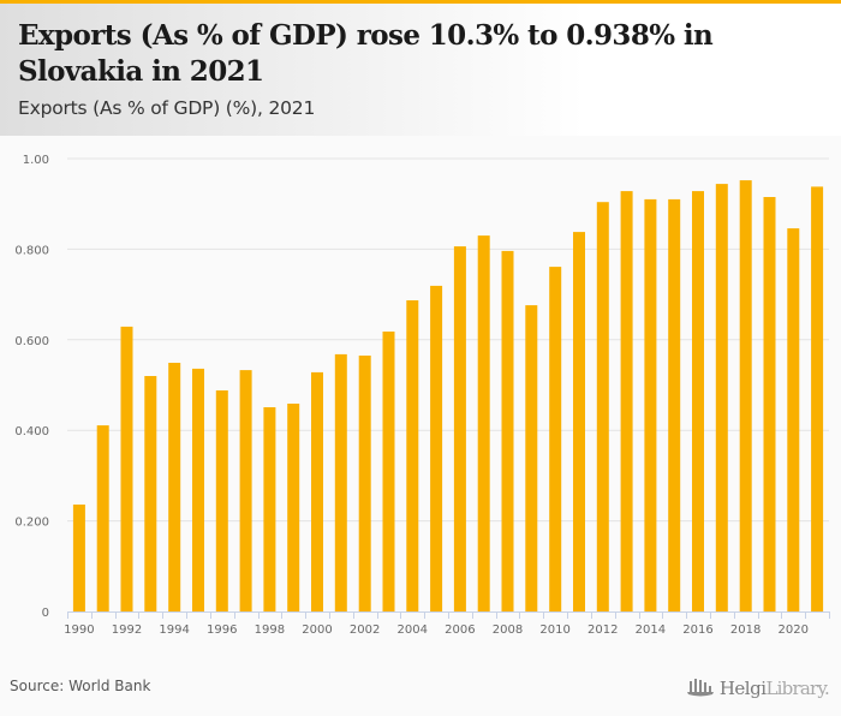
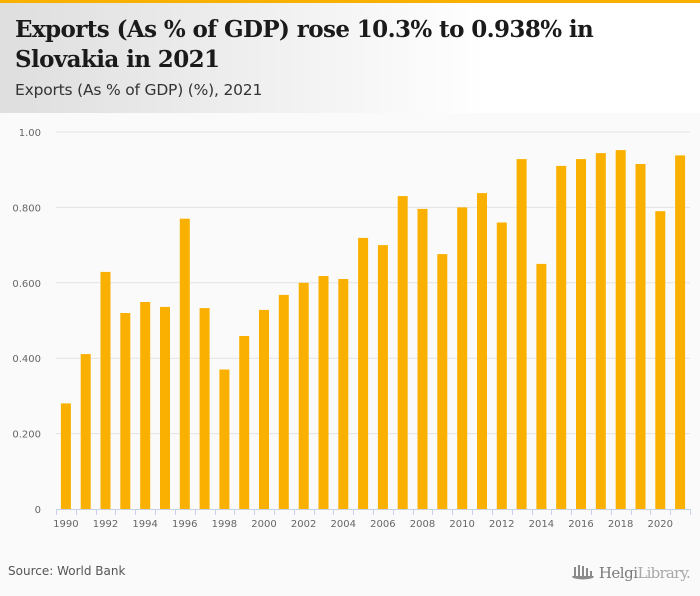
1990: 0.24 -> 0.28
1996: 0.49 -> 0.77
1998: 0.45 -> 0.37
2002: 0.56 -> 0.60
2004: 0.69 -> 0.61
2006: 0.81 -> 0.70
2010: 0.76 -> 0.80
2012: 0.90 -> 0.76
2014: 0.91 -> 0.65
2020: 0.85 -> 0.79
